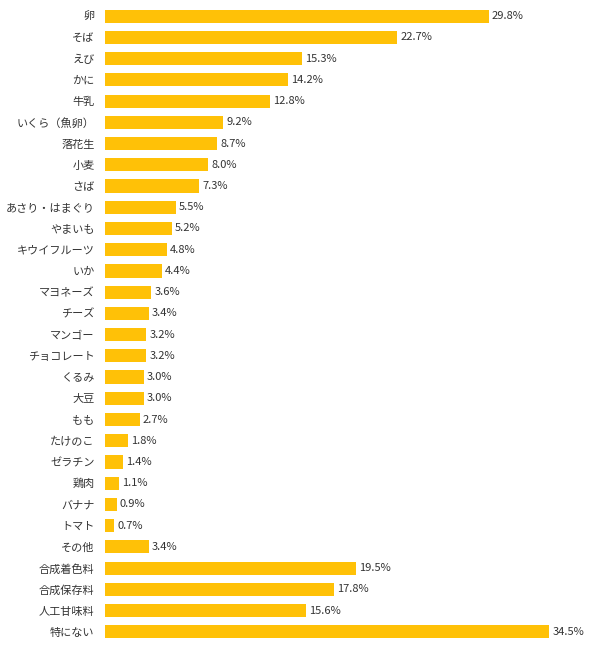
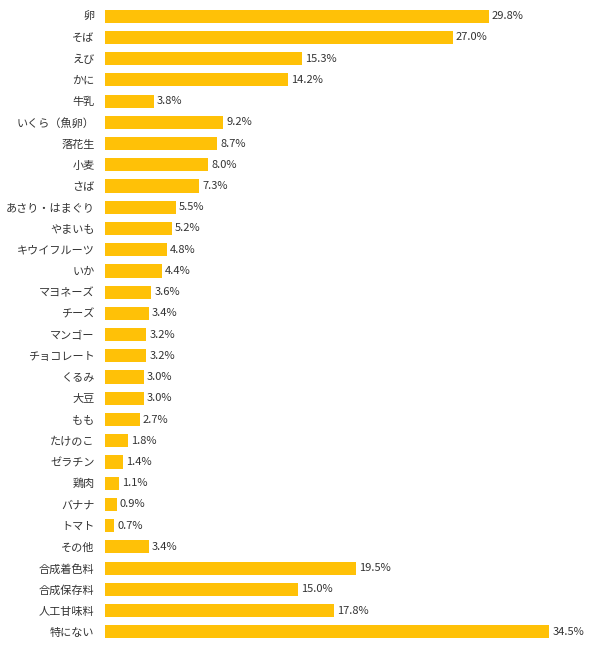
そば: 22.7% -> 27.0%
牛乳: 12.8% -> 3.8%
合成保存料: 17.8% -> 15.0%
人工甘味料: 15.6% -> 17.8%
